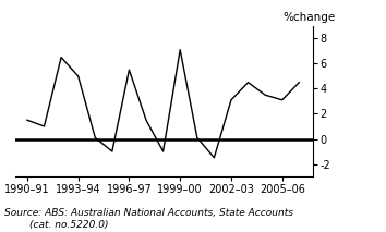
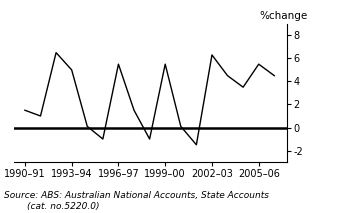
1999–00: 7.1 -> 5.5
2002–03: 3.1 -> 6.3
2005–06: 3.1 -> 5.5
